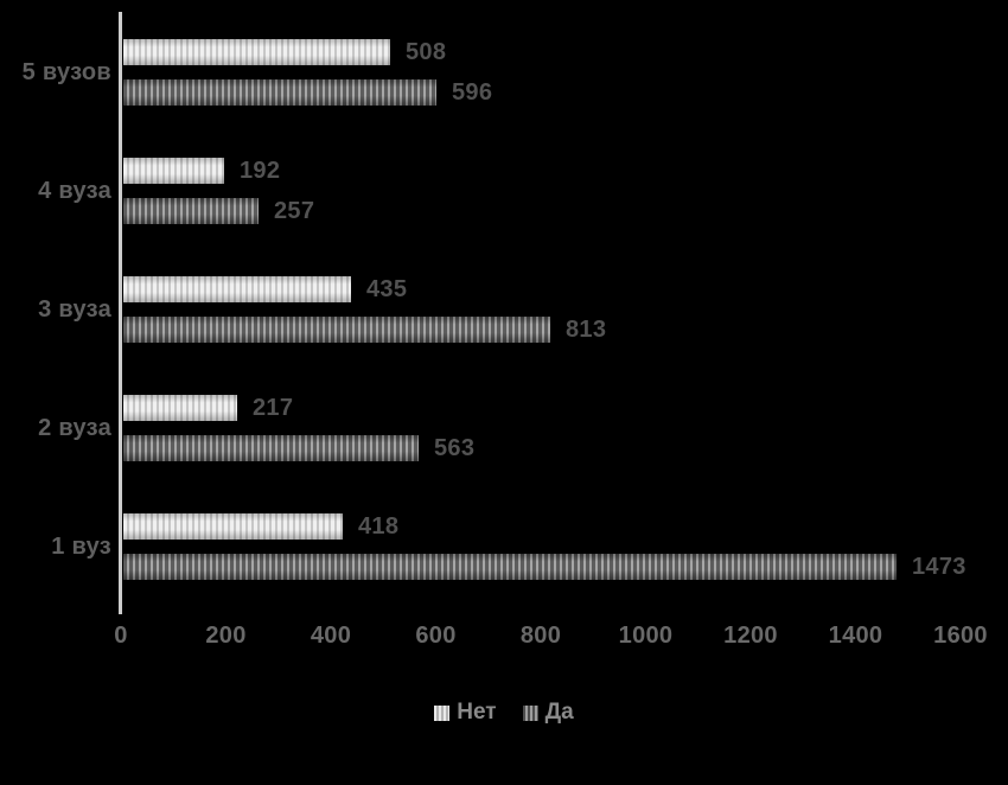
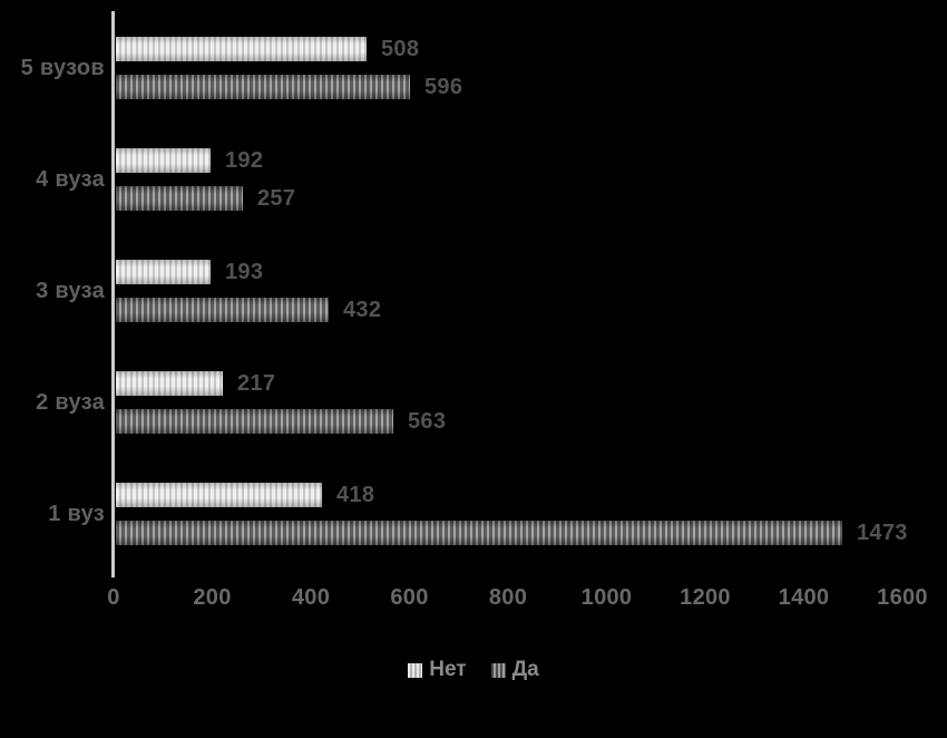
Нет/3 вуза: 435 -> 193
Да/3 вуза: 813 -> 432
